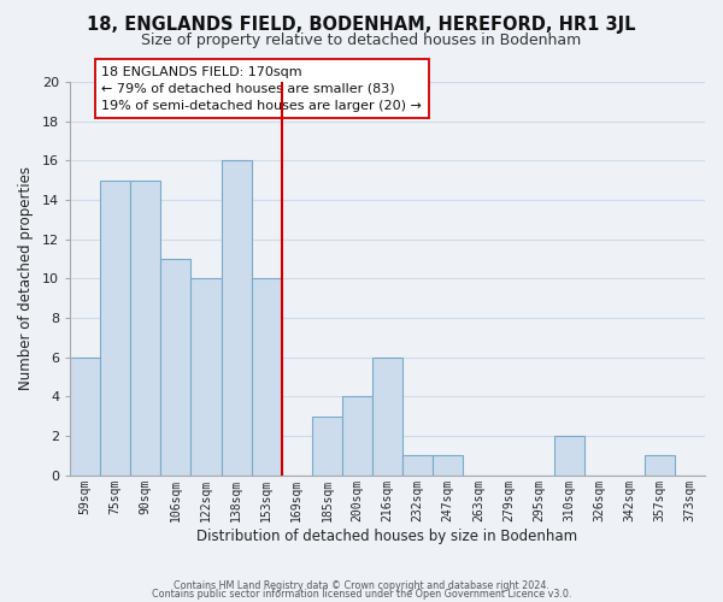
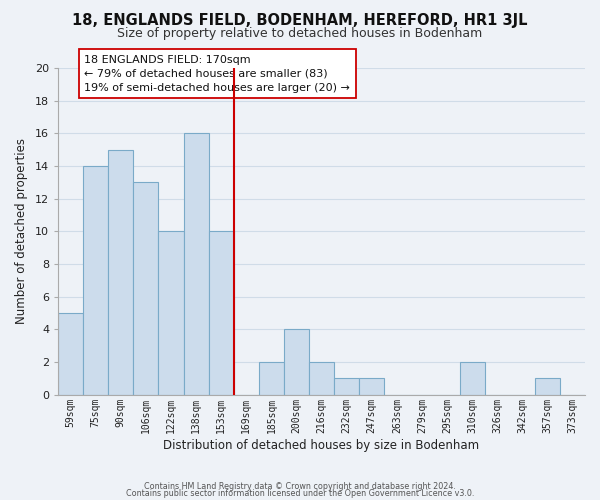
59sqm: 6 -> 5
75sqm: 15 -> 14
106sqm: 11 -> 13
185sqm: 3 -> 2
216sqm: 6 -> 2
